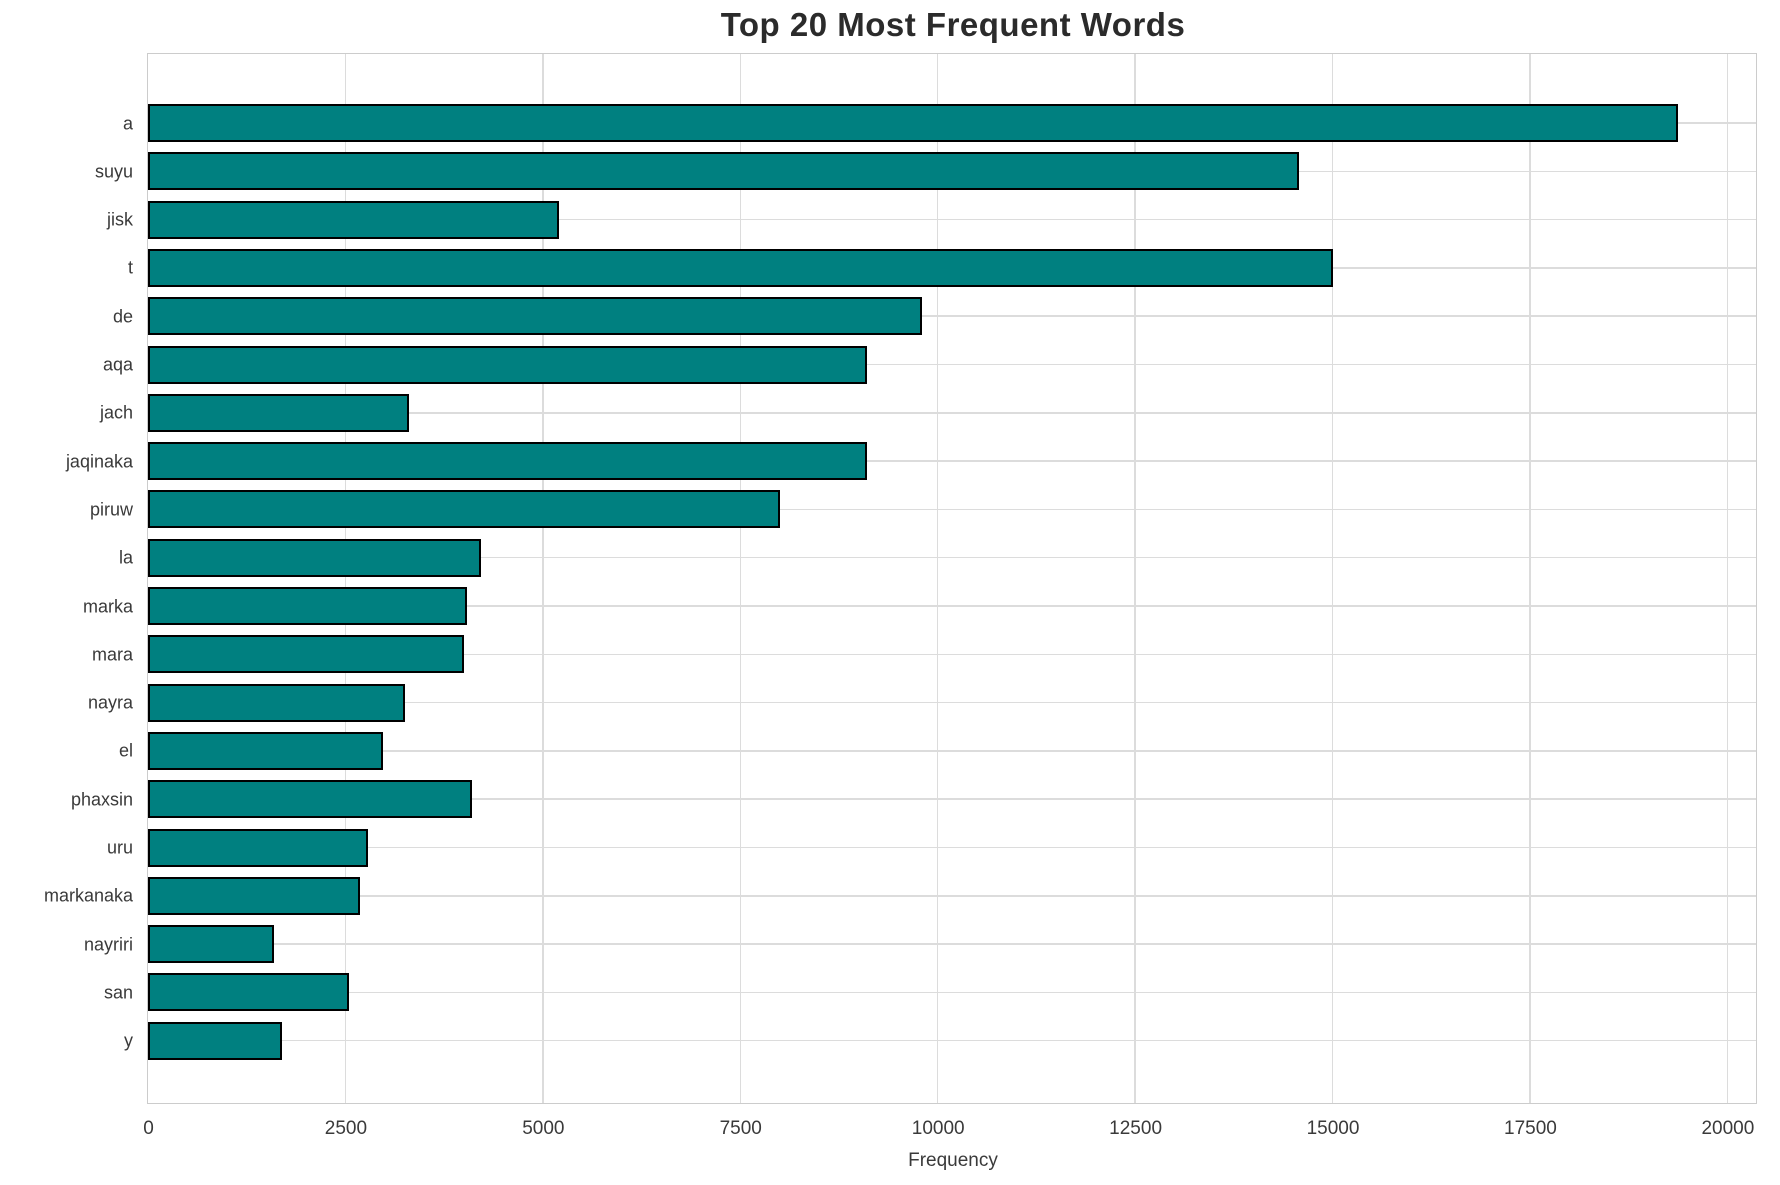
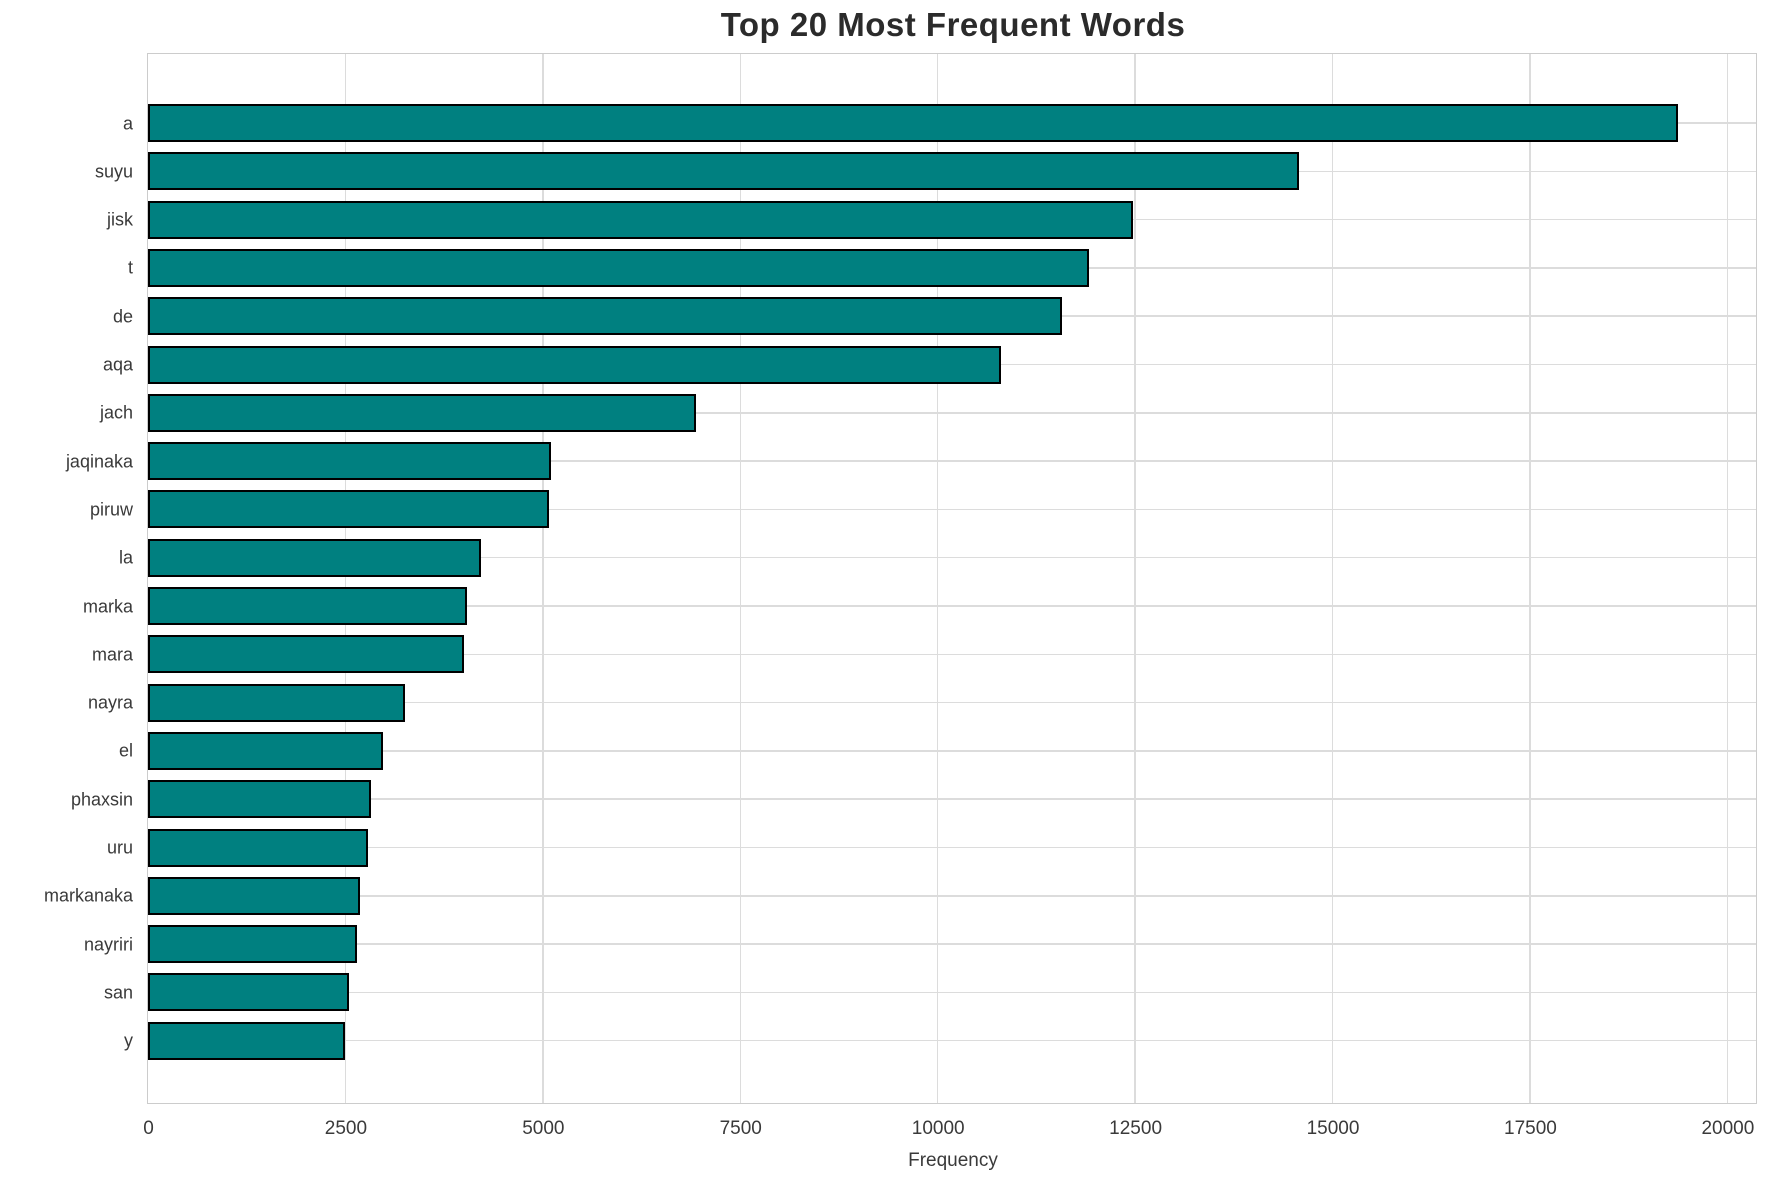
jisk: 5200 -> 12500
t: 15000 -> 11900
de: 9800 -> 11600
aqa: 9100 -> 10800
jach: 3300 -> 6900
jaqinaka: 9100 -> 5100
piruw: 8000 -> 5100
phaxsin: 4100 -> 2800
nayriri: 1600 -> 2600
y: 1700 -> 2500
